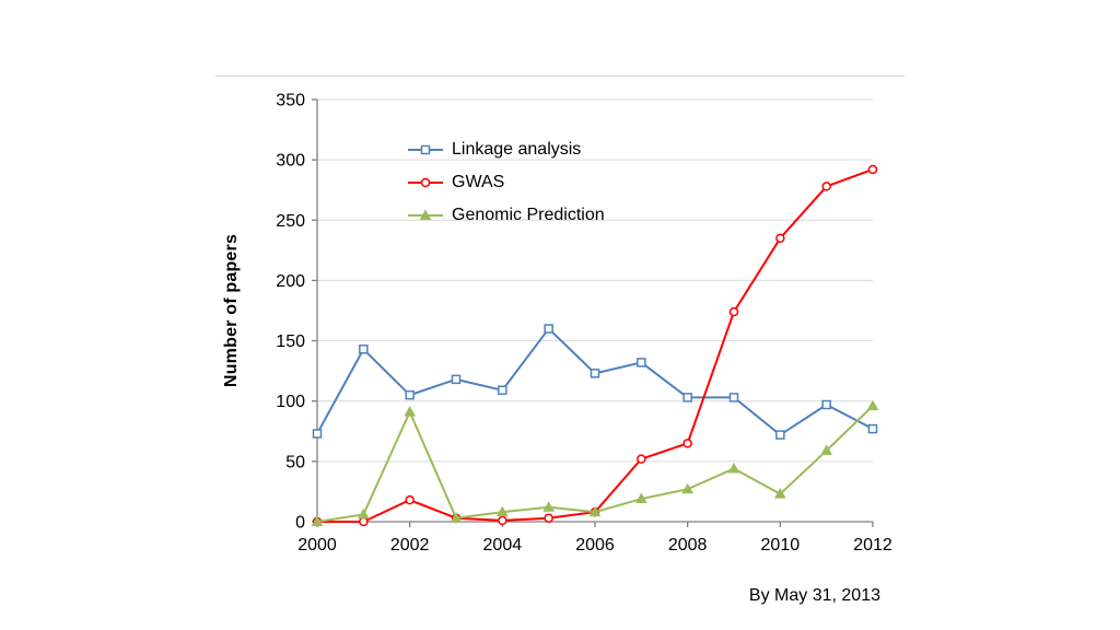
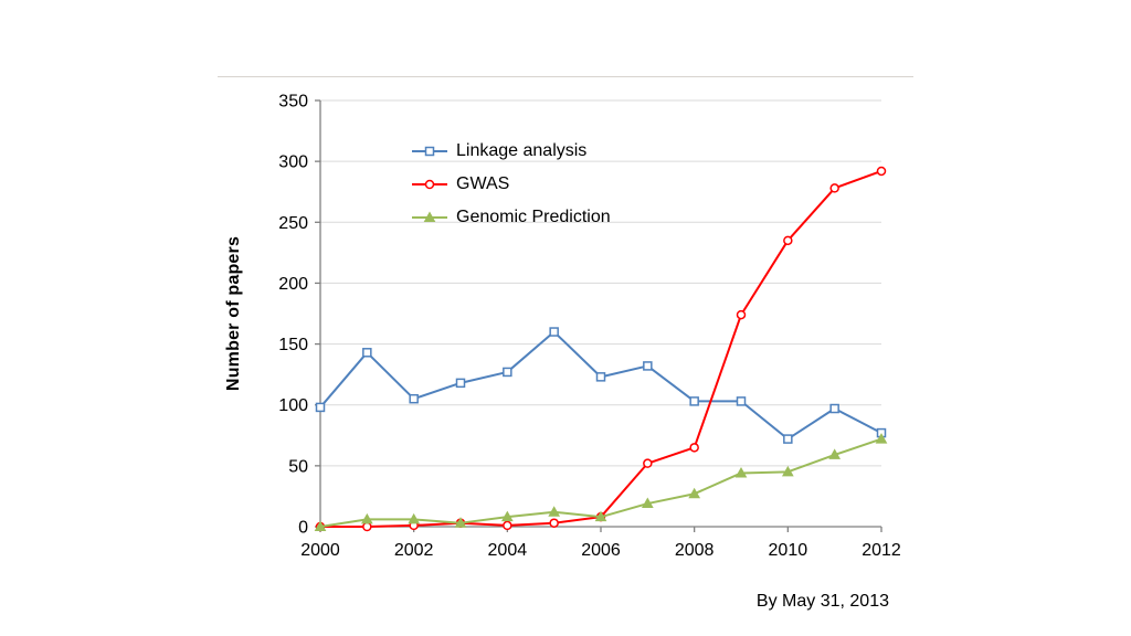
Linkage analysis/2000: 73 -> 98
GWAS/2002: 18 -> 1
Genomic Prediction/2002: 91 -> 6
Linkage analysis/2004: 109 -> 127
Genomic Prediction/2010: 23 -> 45
Genomic Prediction/2012: 96 -> 72
